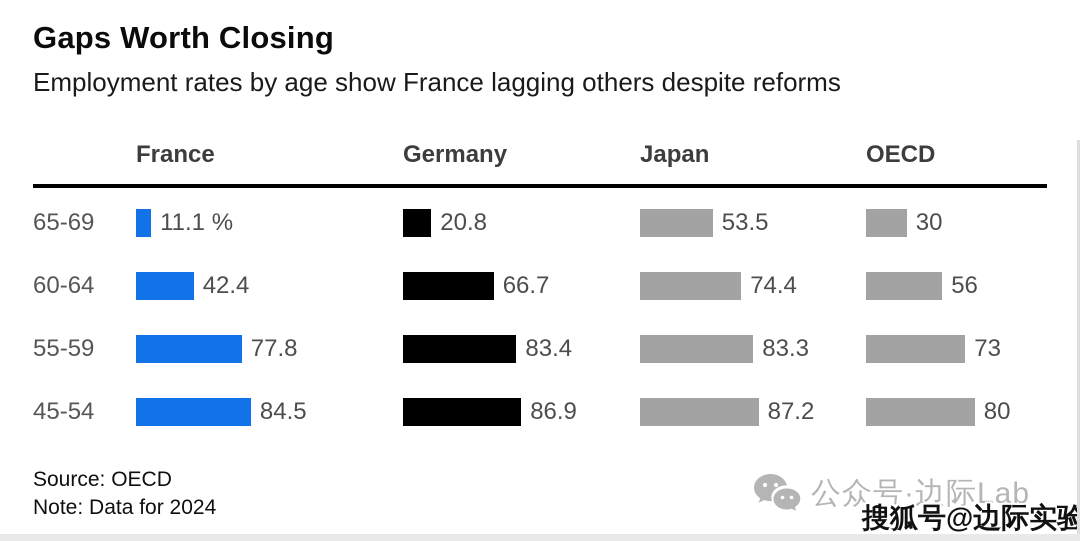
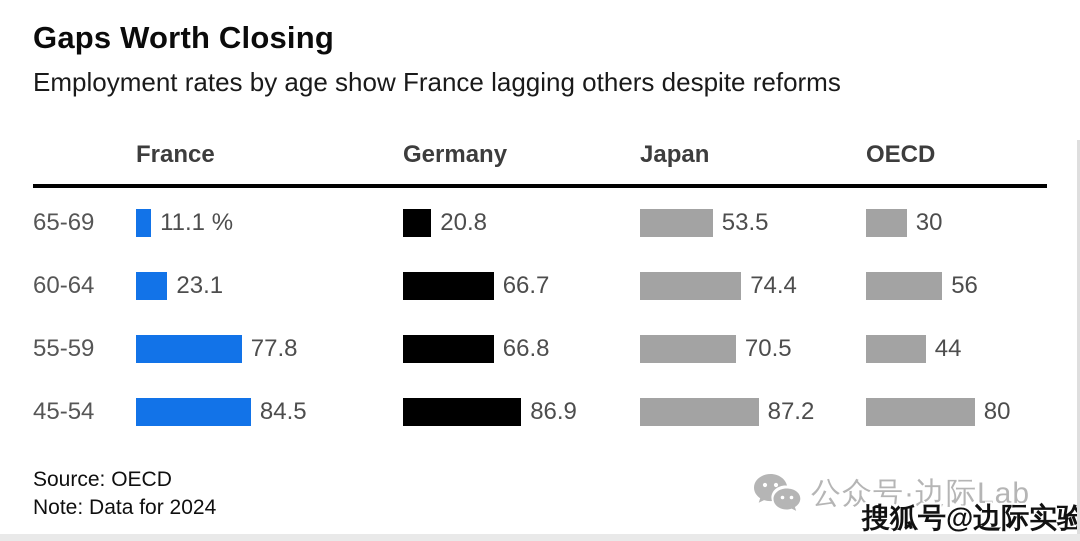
France/60-64: 42.4 -> 23.1
Germany/55-59: 83.4 -> 66.8
Japan/55-59: 83.3 -> 70.5
OECD/55-59: 73 -> 44
